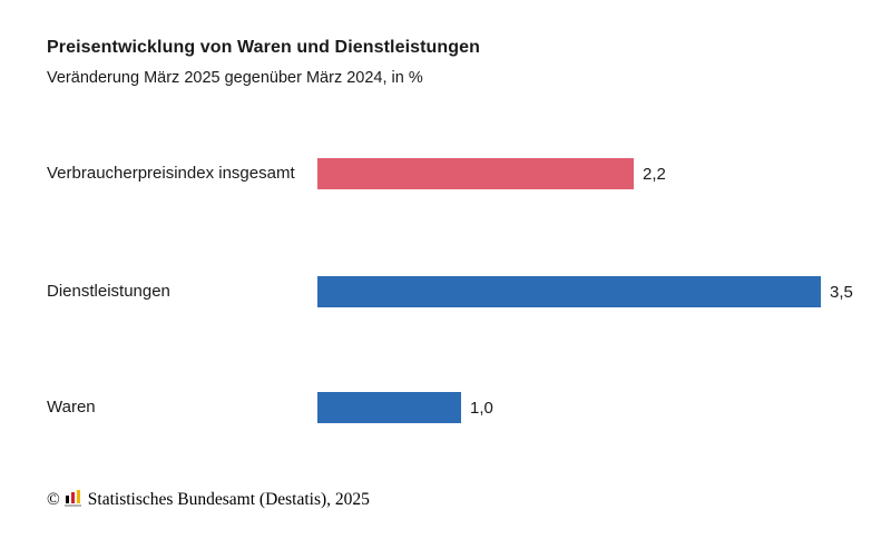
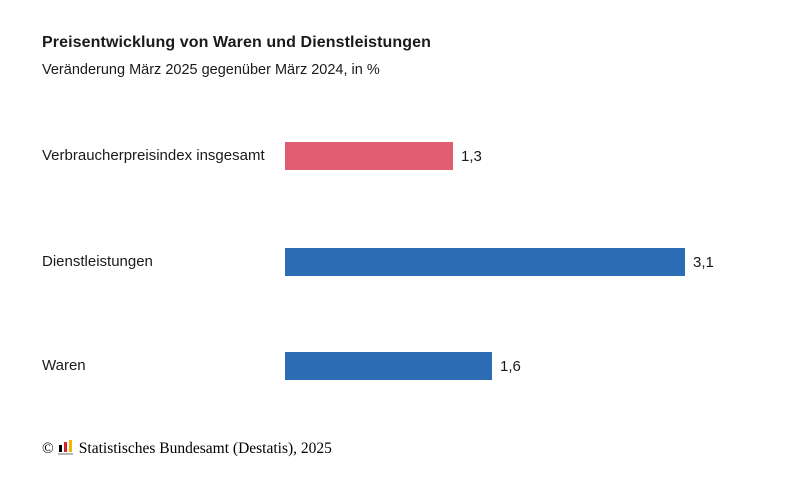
Verbraucherpreisindex insgesamt: 2,2 -> 1,3
Dienstleistungen: 3,5 -> 3,1
Waren: 1,0 -> 1,6
